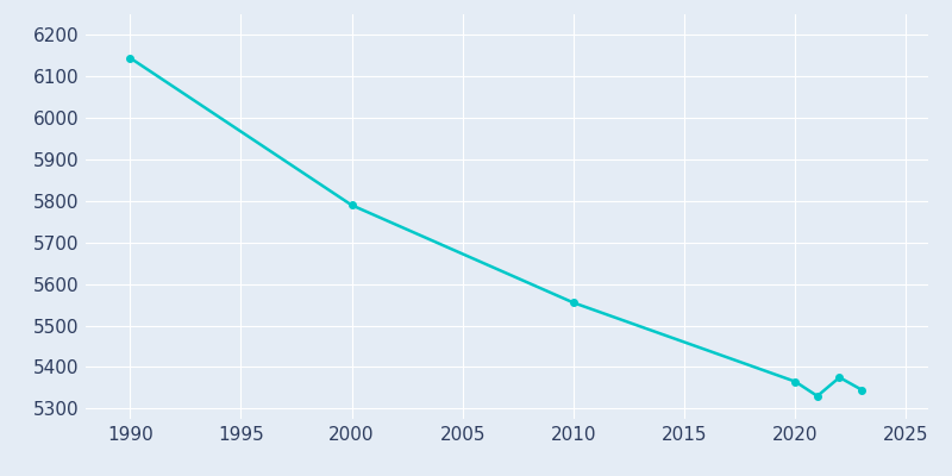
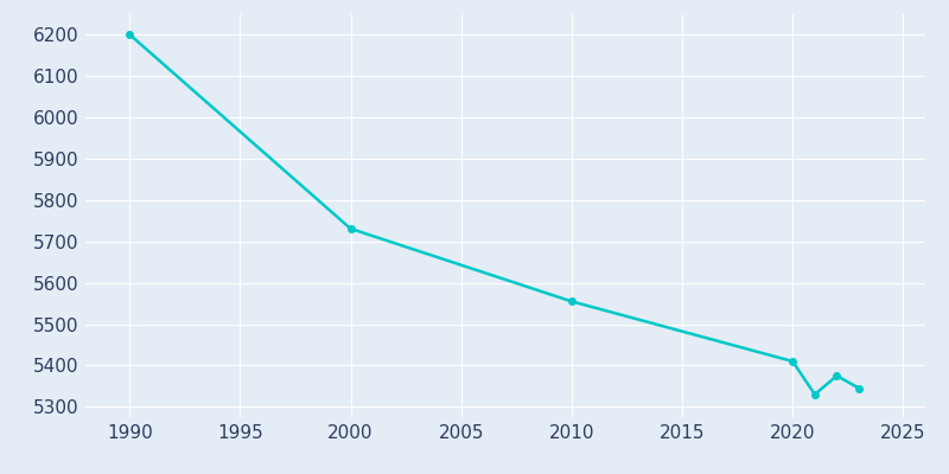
1990: 6145 -> 6201
2000: 5790 -> 5731
2020: 5365 -> 5410
